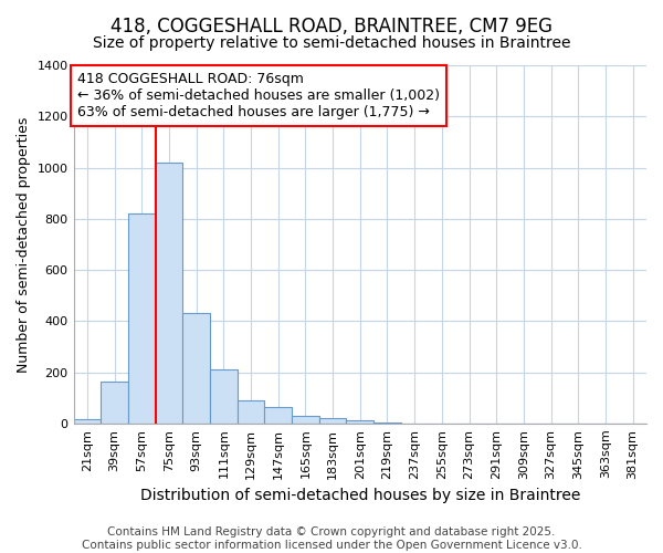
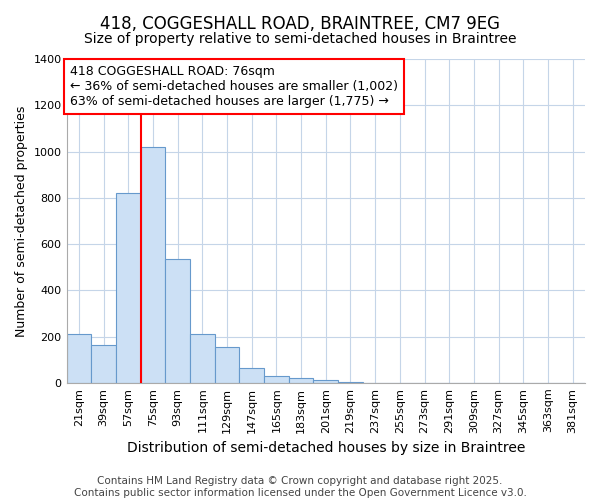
21sqm: 15 -> 210
93sqm: 430 -> 535
129sqm: 90 -> 155
